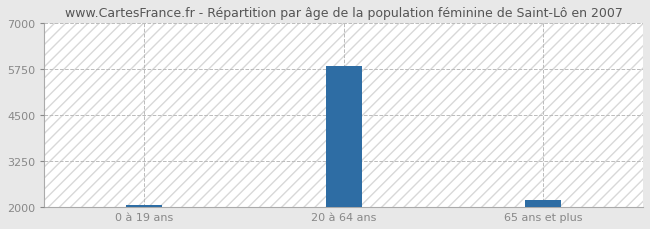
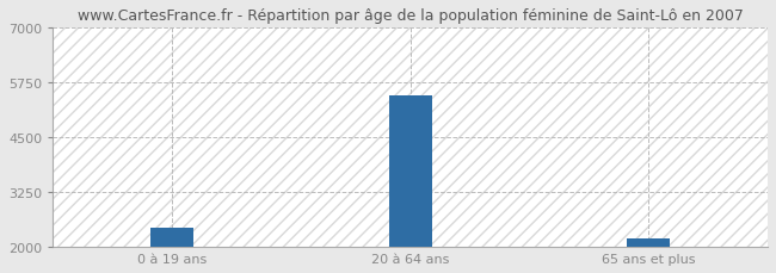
0 à 19 ans: 2060 -> 2450
20 à 64 ans: 5820 -> 5450
